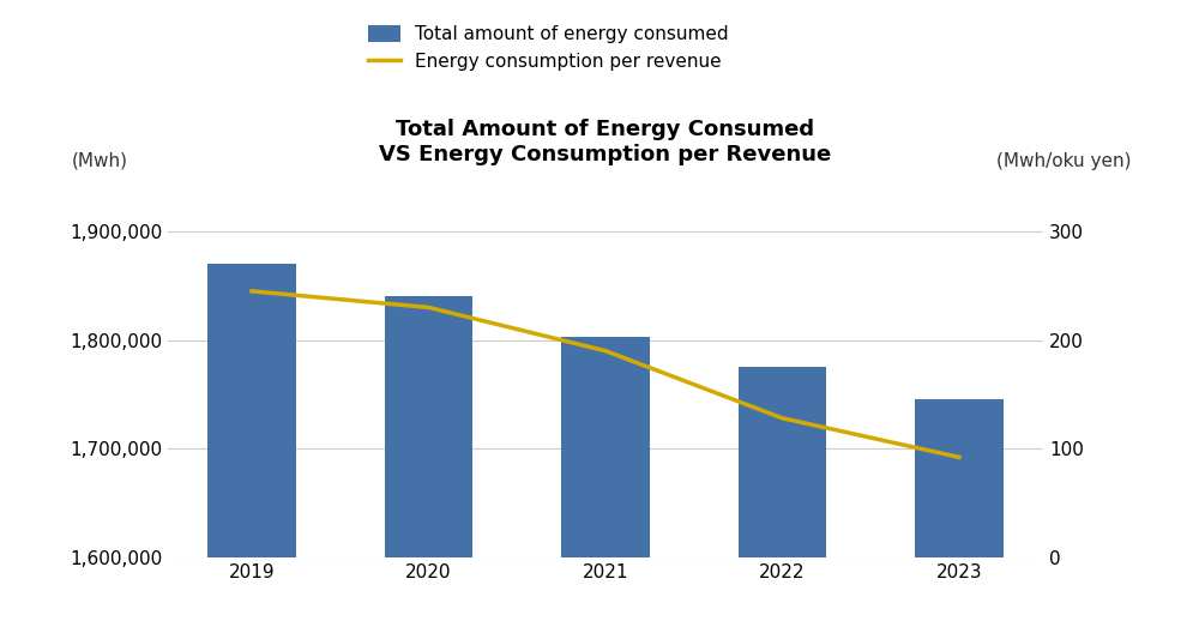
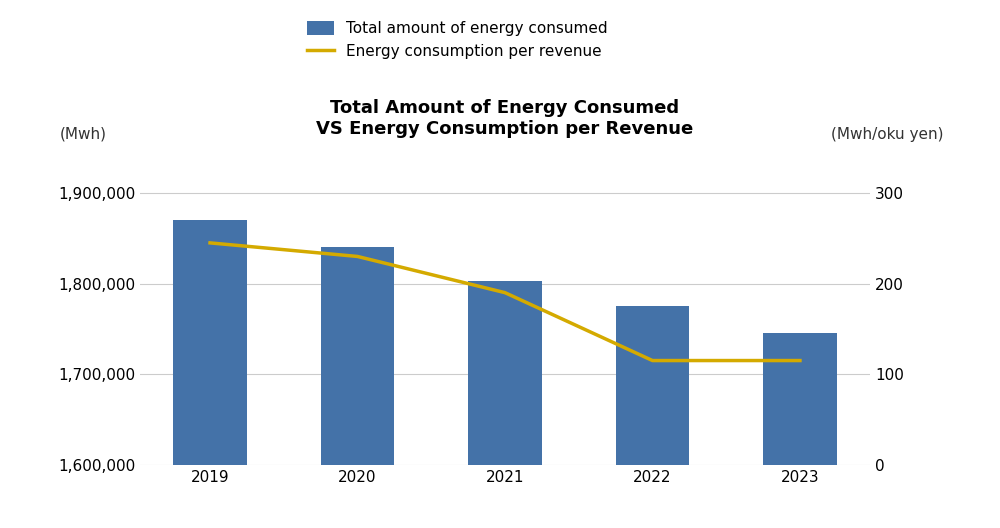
Energy consumption per revenue/2022: 128 -> 115
Energy consumption per revenue/2023: 92 -> 115
